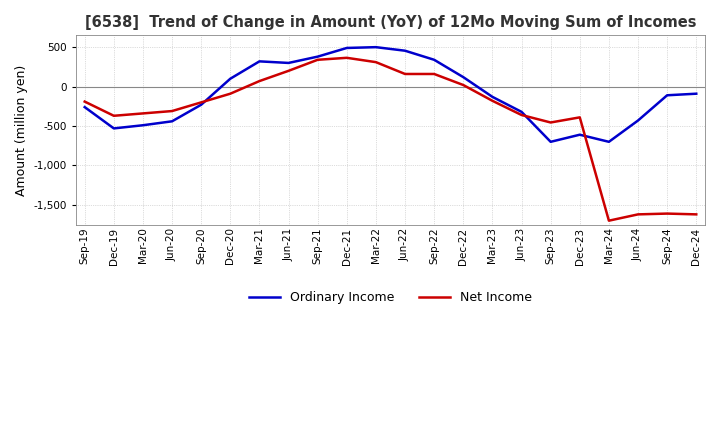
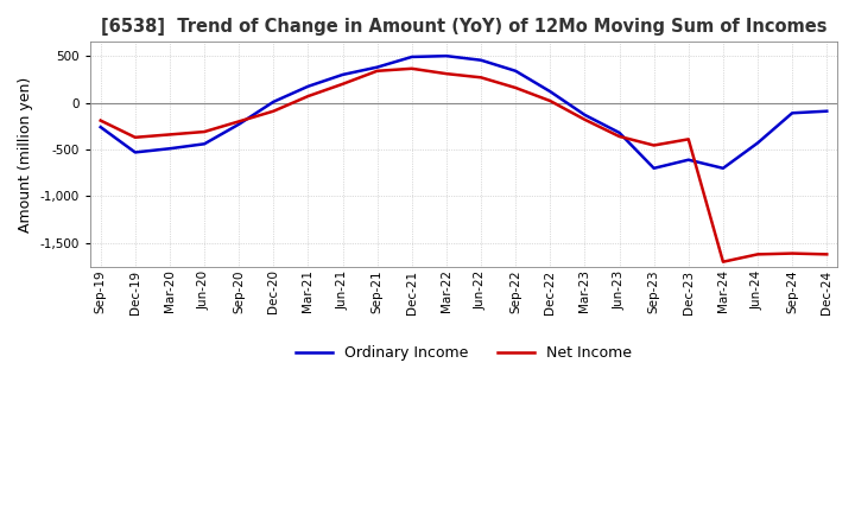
Ordinary Income/Dec-20: 100 -> 10
Ordinary Income/Mar-21: 320 -> 180
Net Income/Jun-22: 160 -> 270
